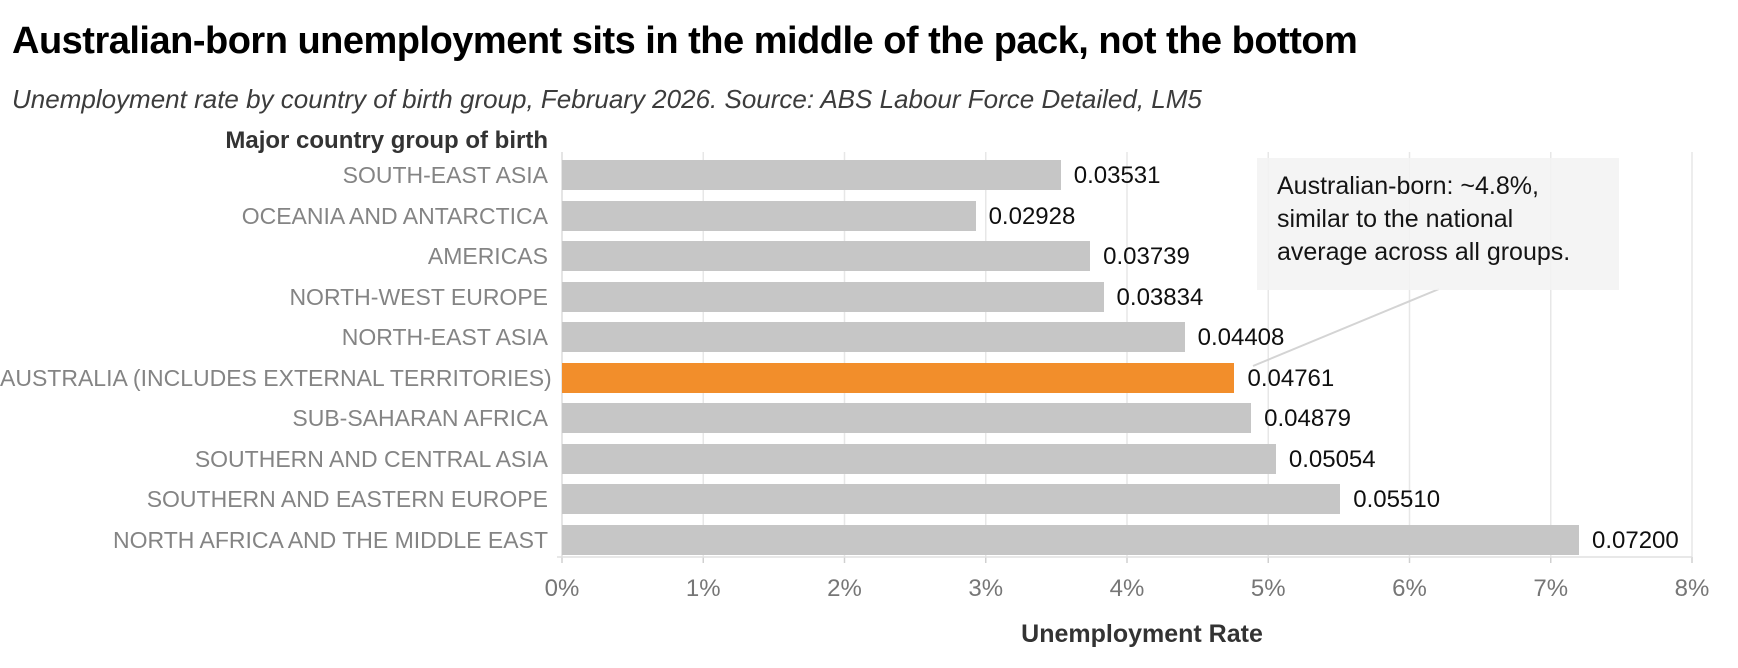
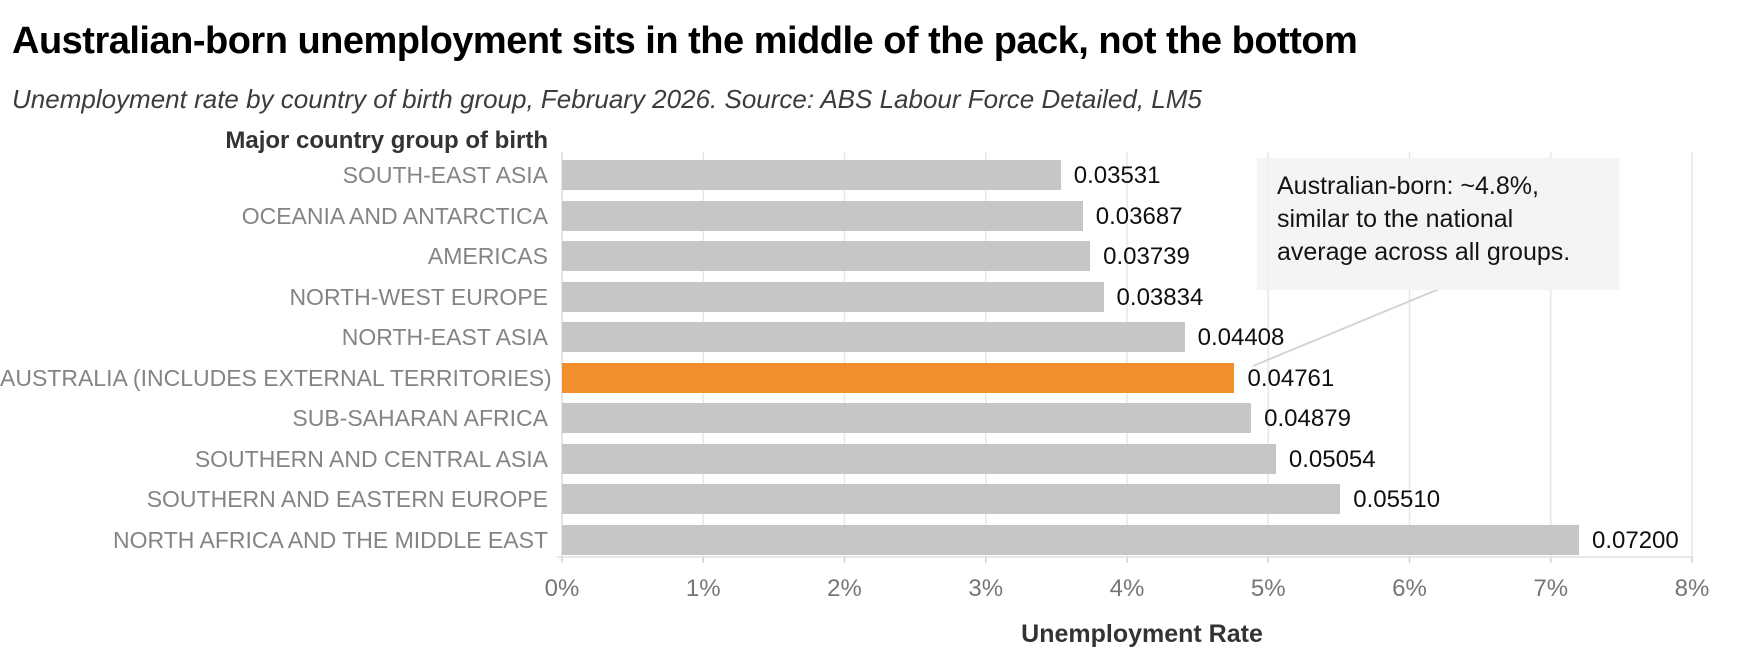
OCEANIA AND ANTARCTICA: 0.02928 -> 0.03687
